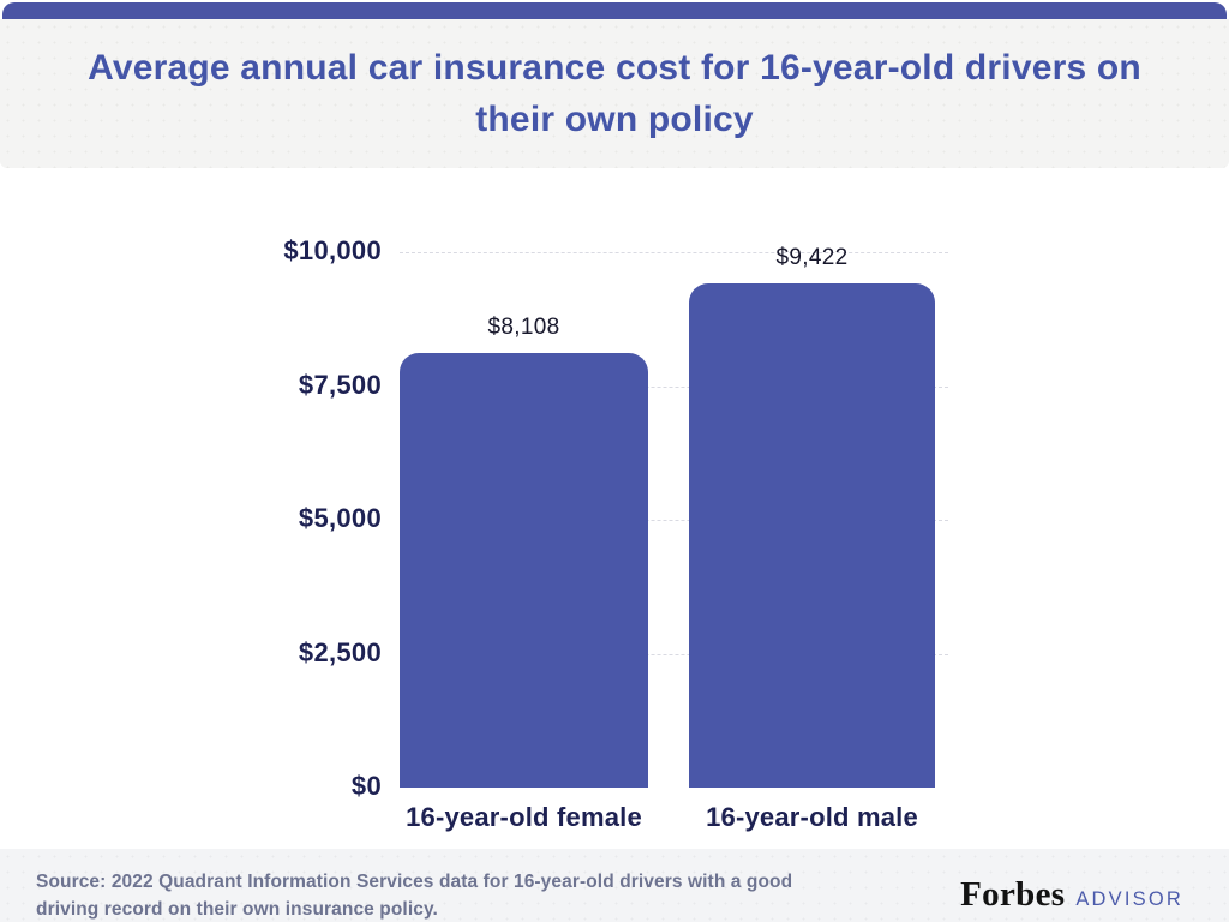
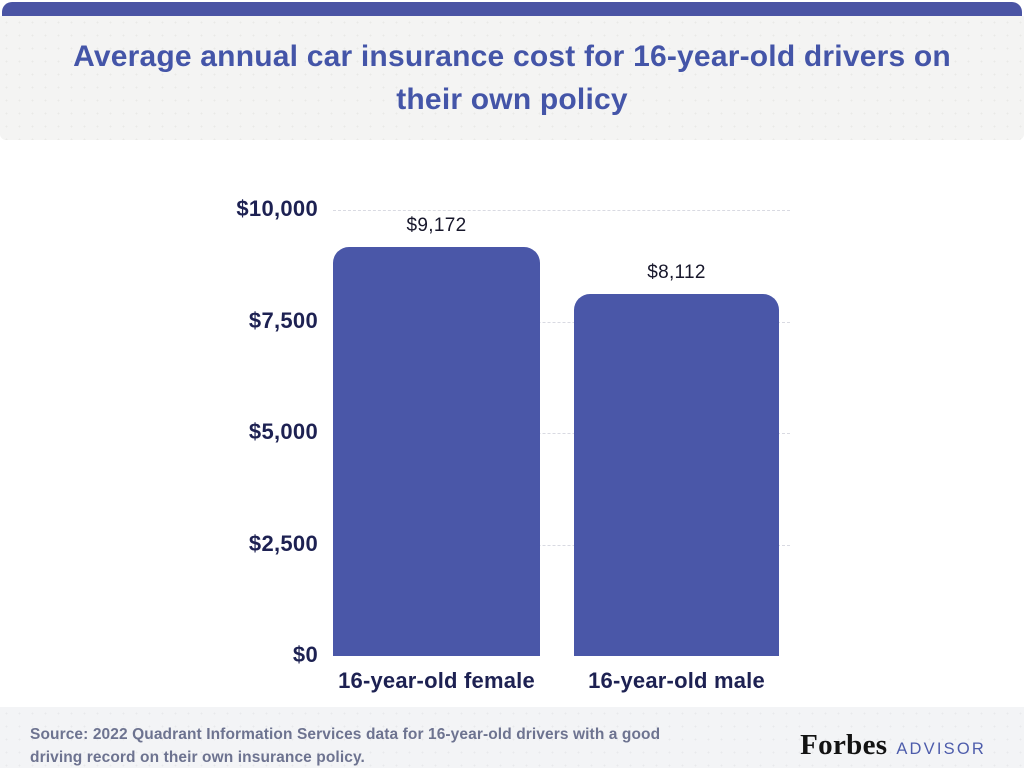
16-year-old female: $8,108 -> $9,172
16-year-old male: $9,422 -> $8,112
